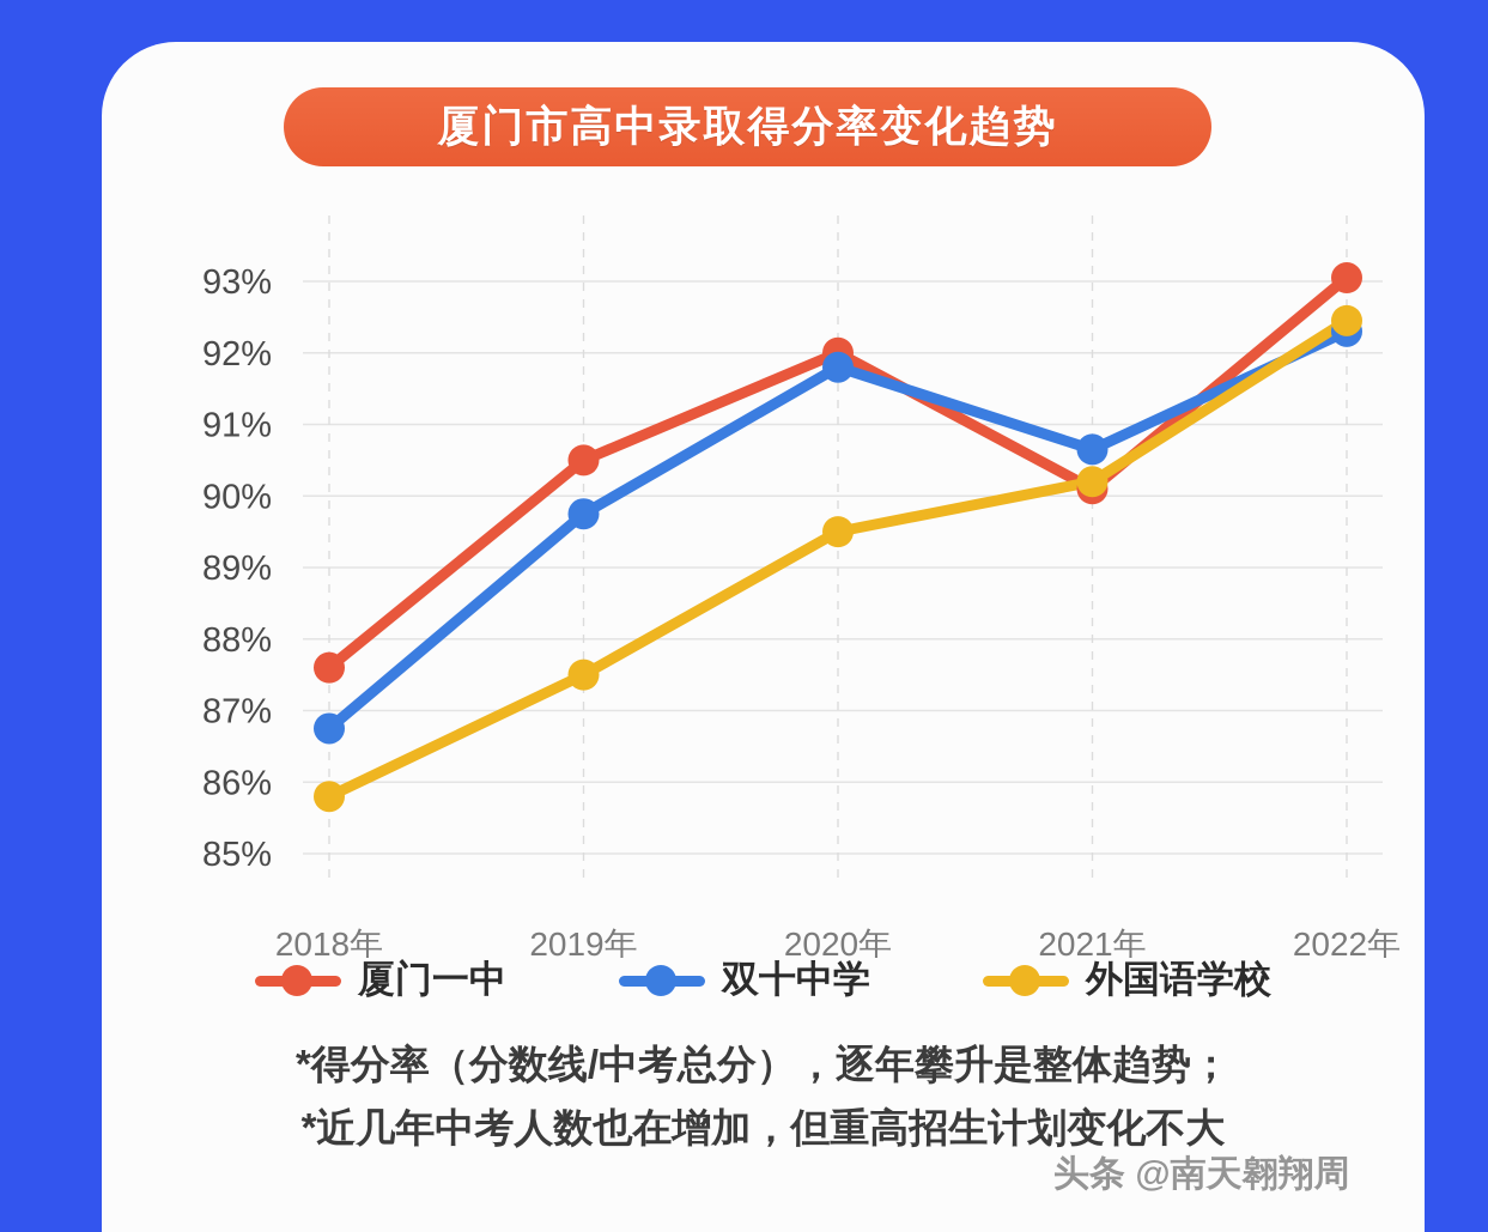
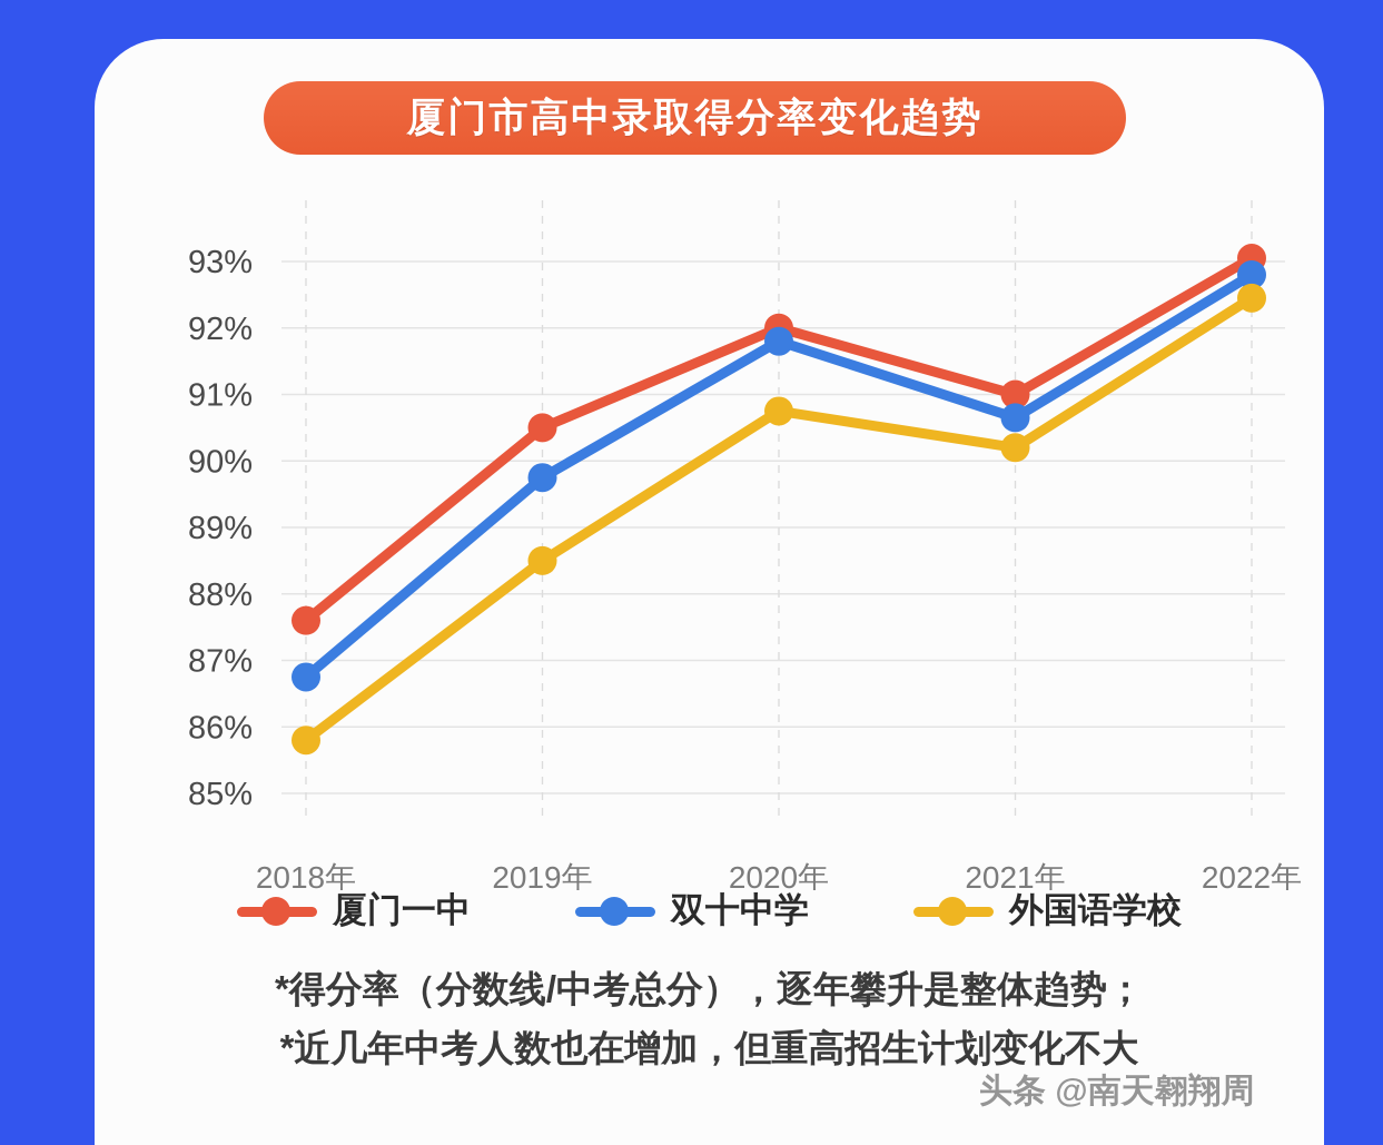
外国语学校/2019年: 87.5% -> 88.5%
外国语学校/2020年: 89.5% -> 90.8%
厦门一中/2021年: 90.1% -> 91.0%
双十中学/2022年: 92.3% -> 92.8%
